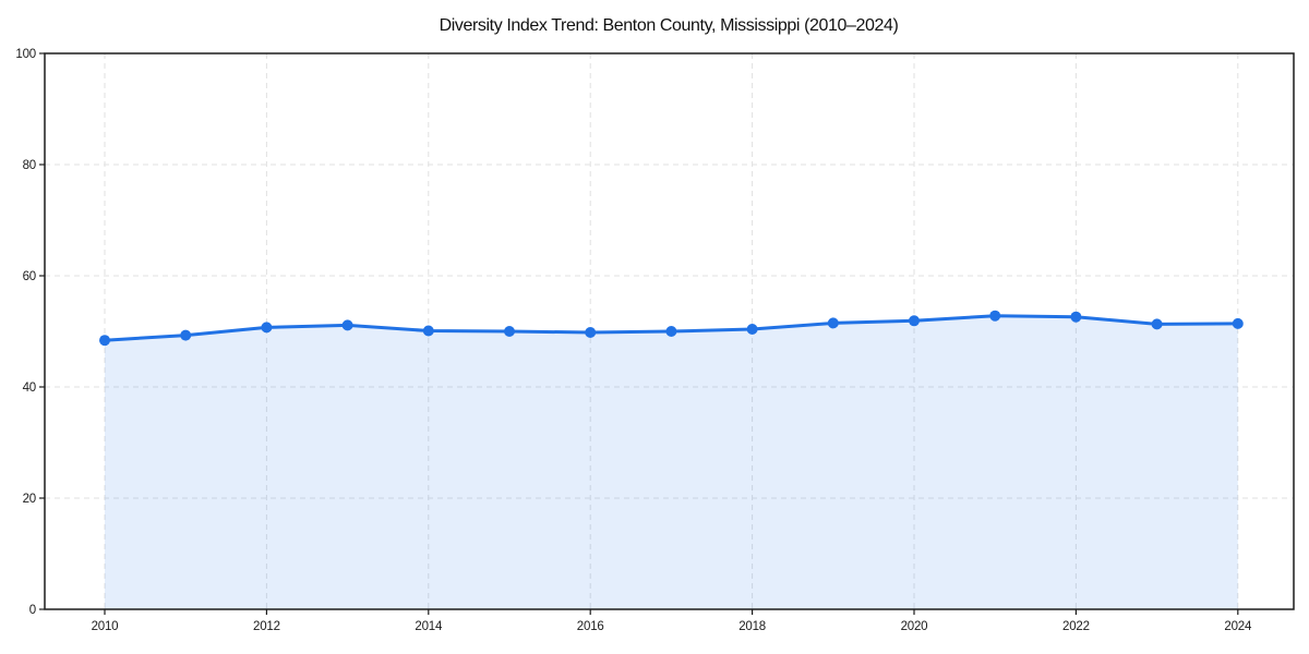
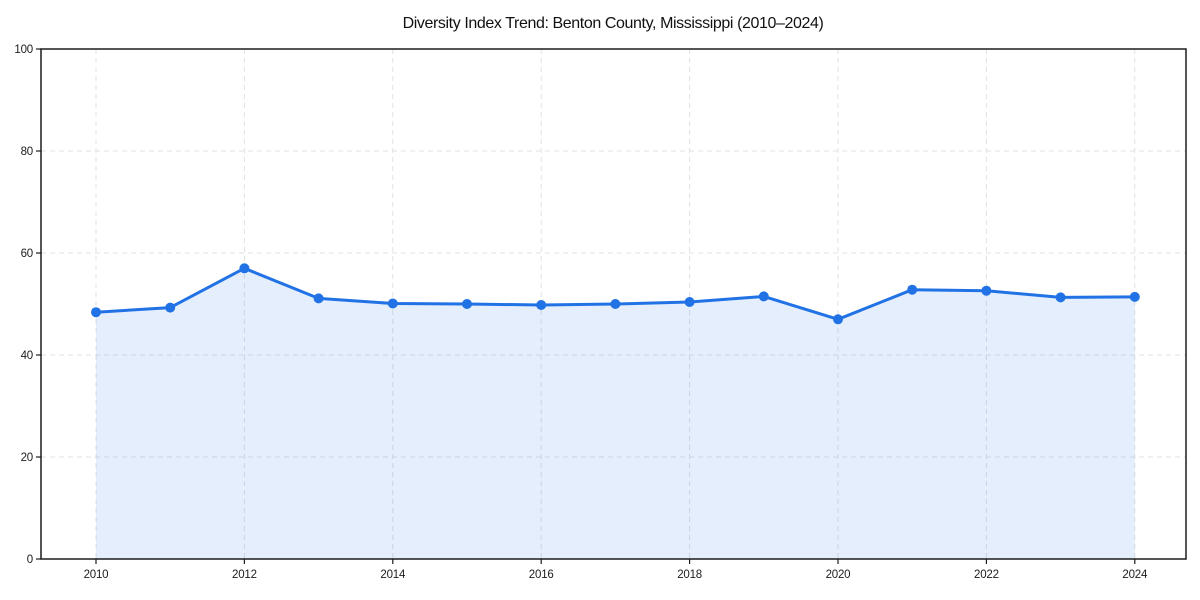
2012: 51 -> 57
2020: 52 -> 47
